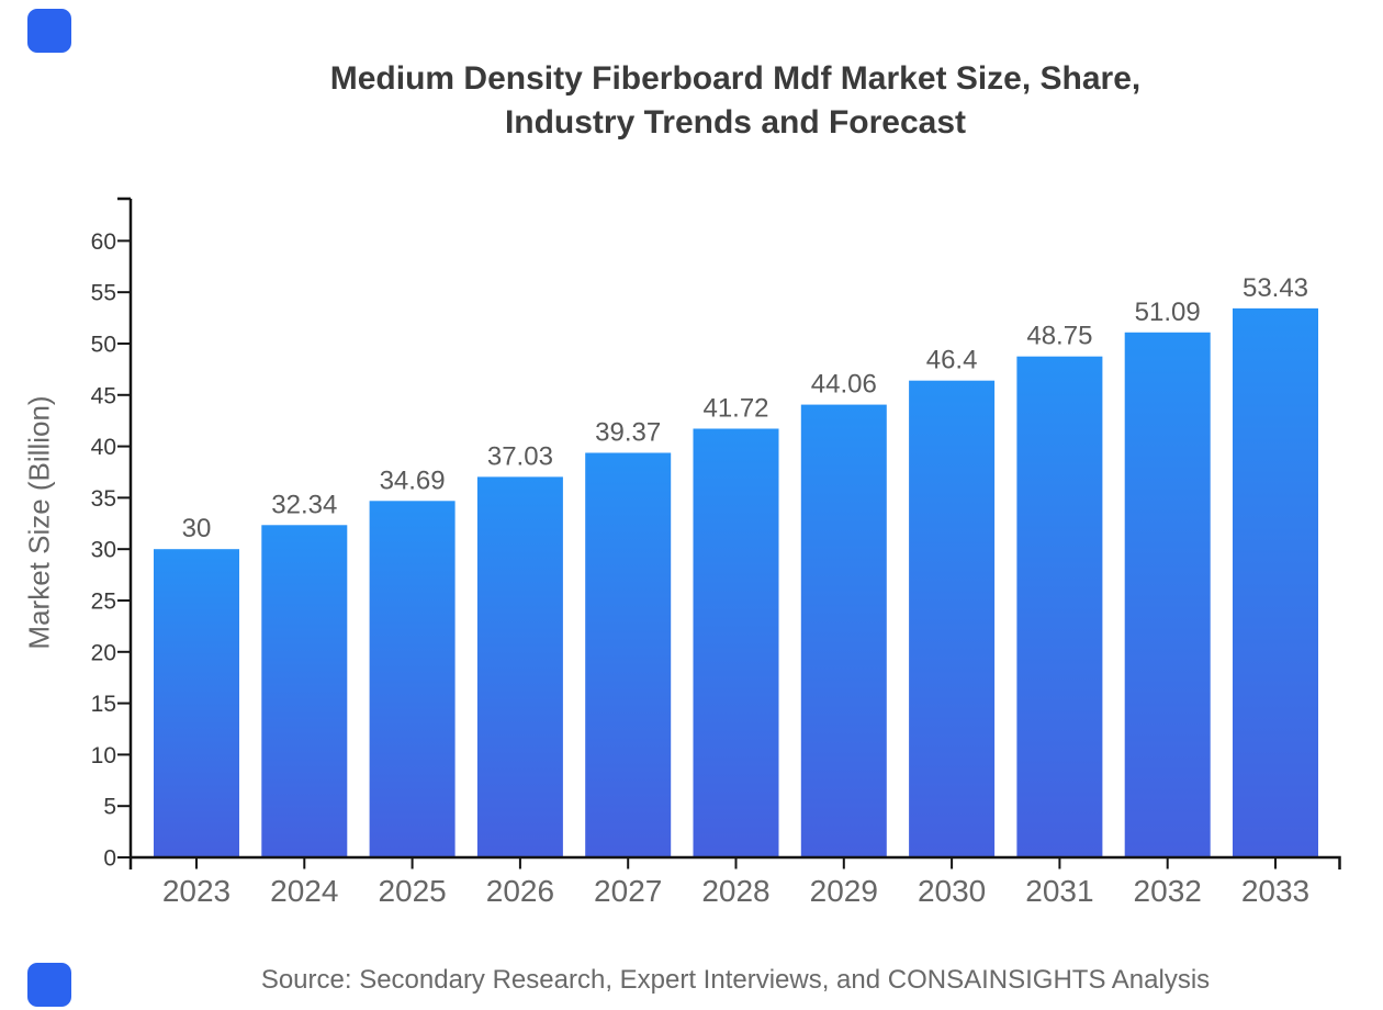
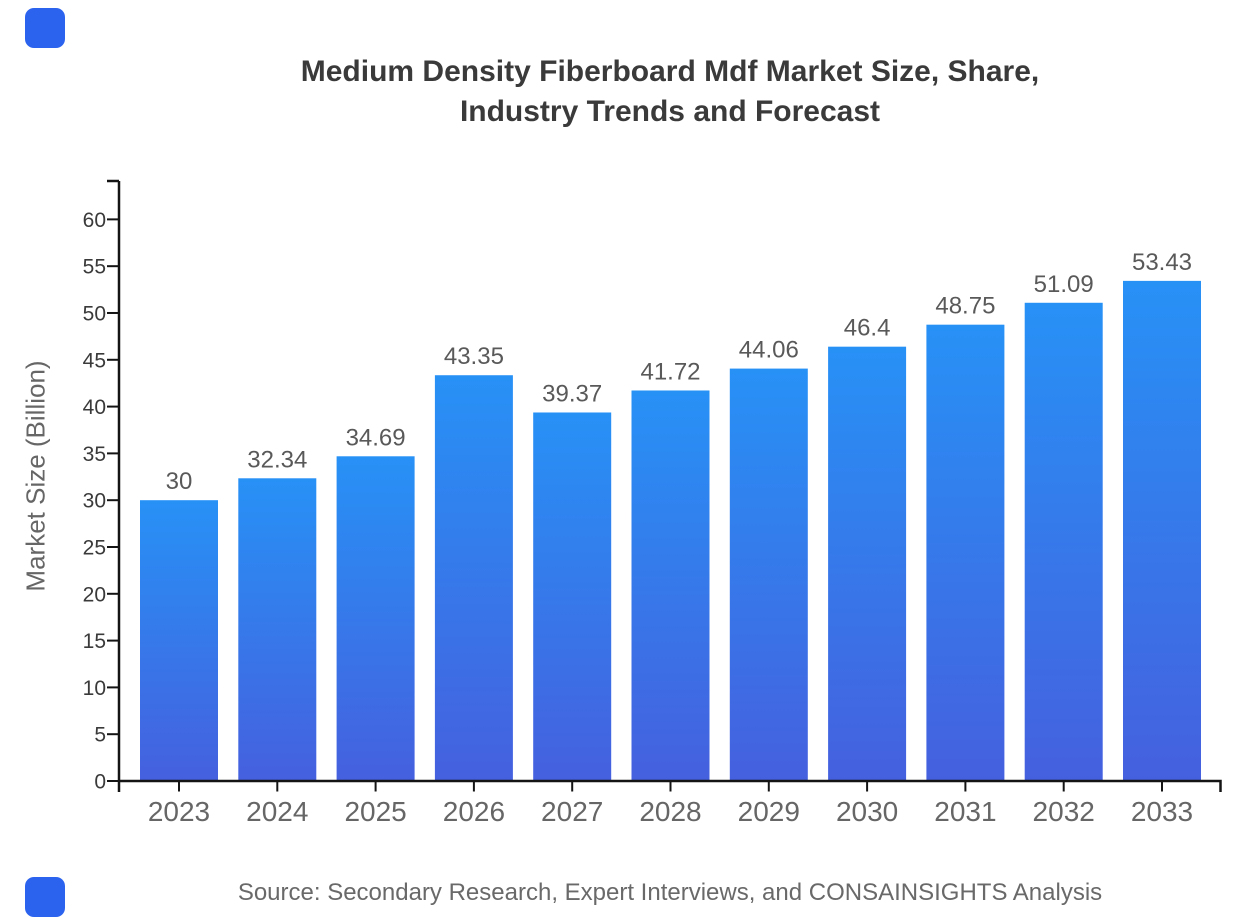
2026: 37.03 -> 43.35
